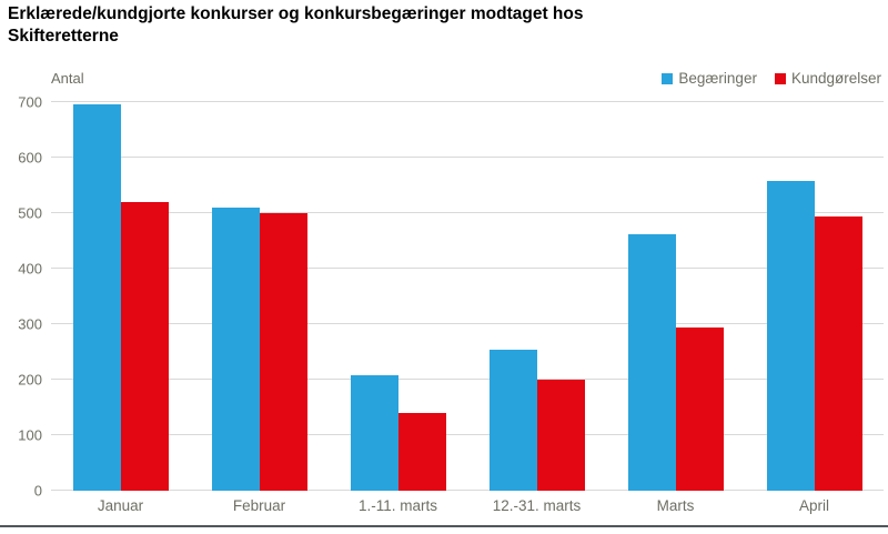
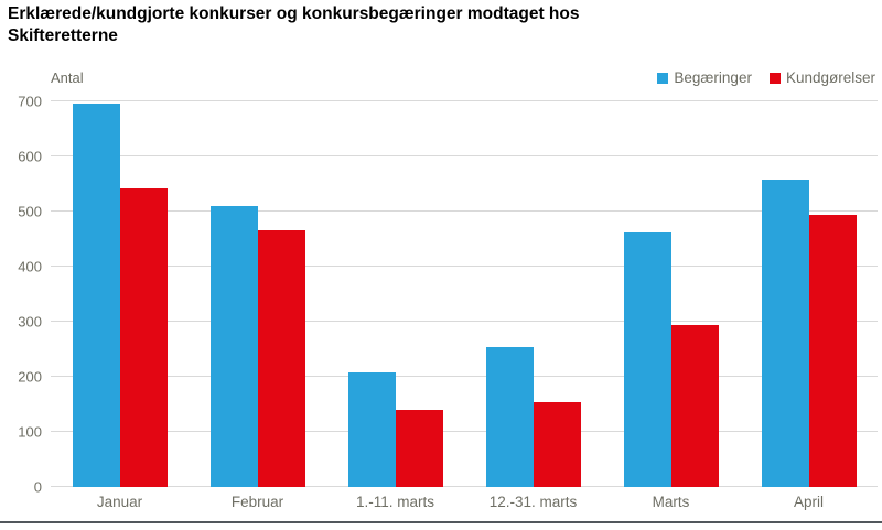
Kundgørelser/Januar: 520 -> 540
Kundgørelser/Februar: 500 -> 470
Kundgørelser/12.-31. marts: 200 -> 160
